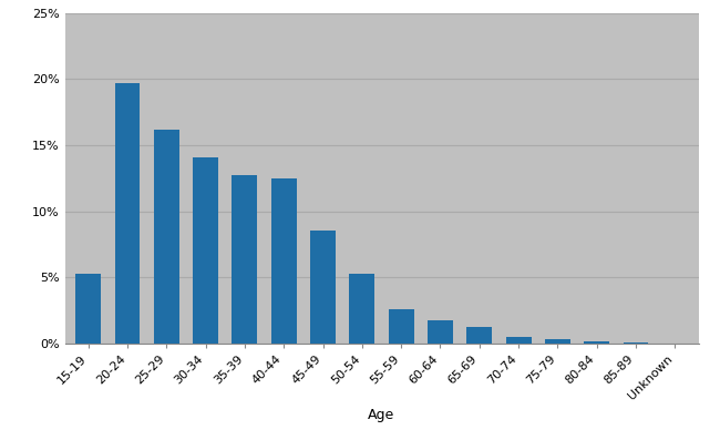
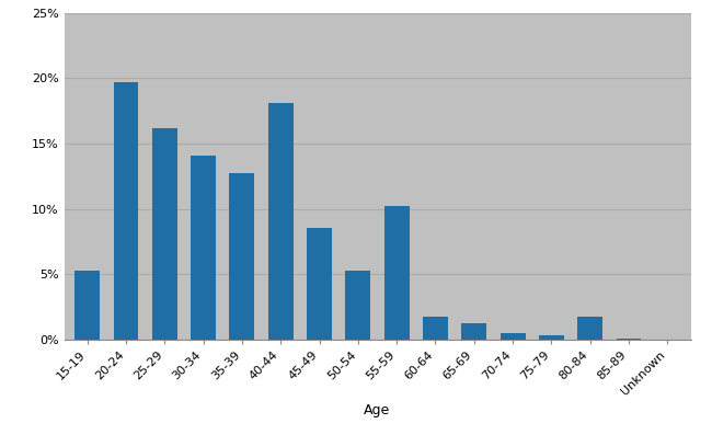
40-44: 12.5% -> 18.1%
55-59: 2.6% -> 10.2%
80-84: 0.1% -> 1.7%
